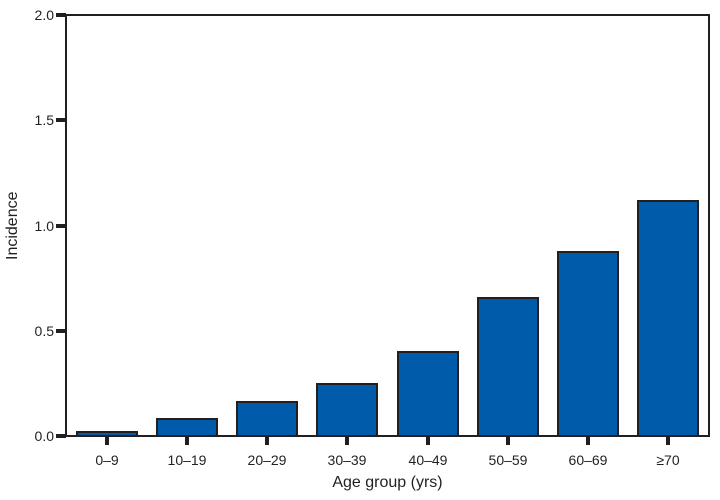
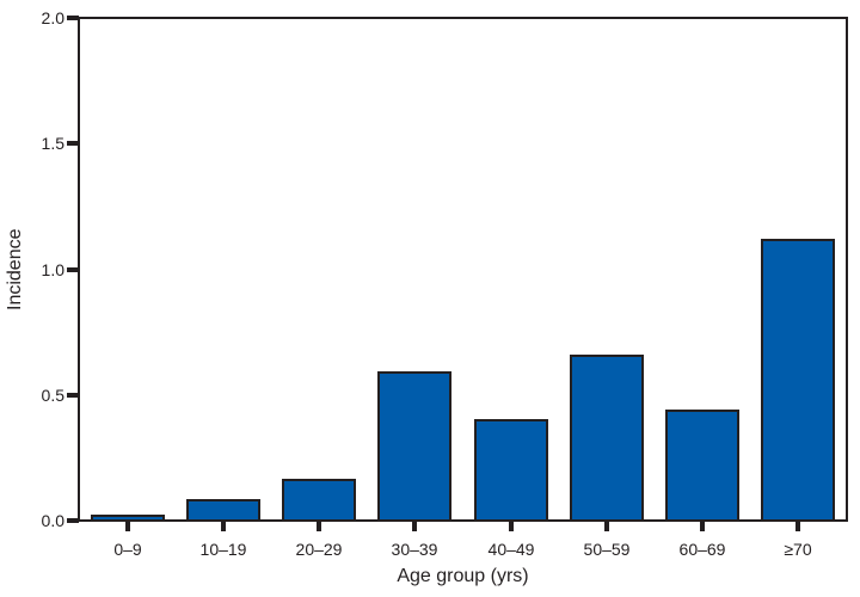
30–39: 0.25 -> 0.59
60–69: 0.88 -> 0.44
